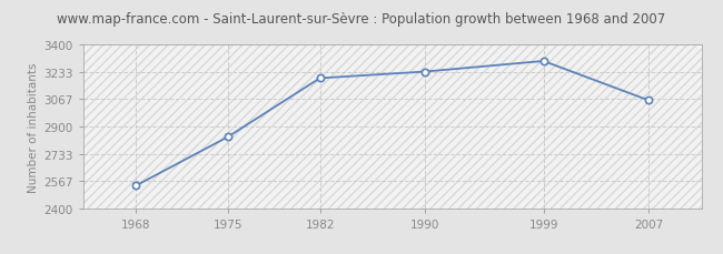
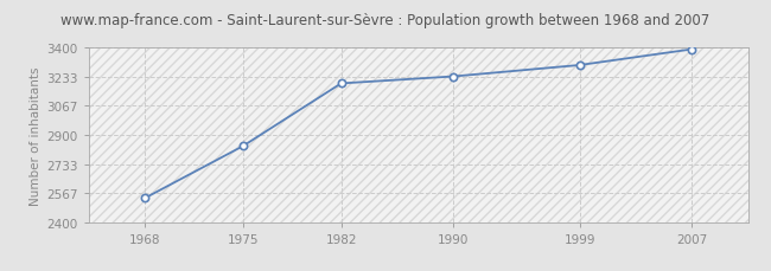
2007: 3060 -> 3390
